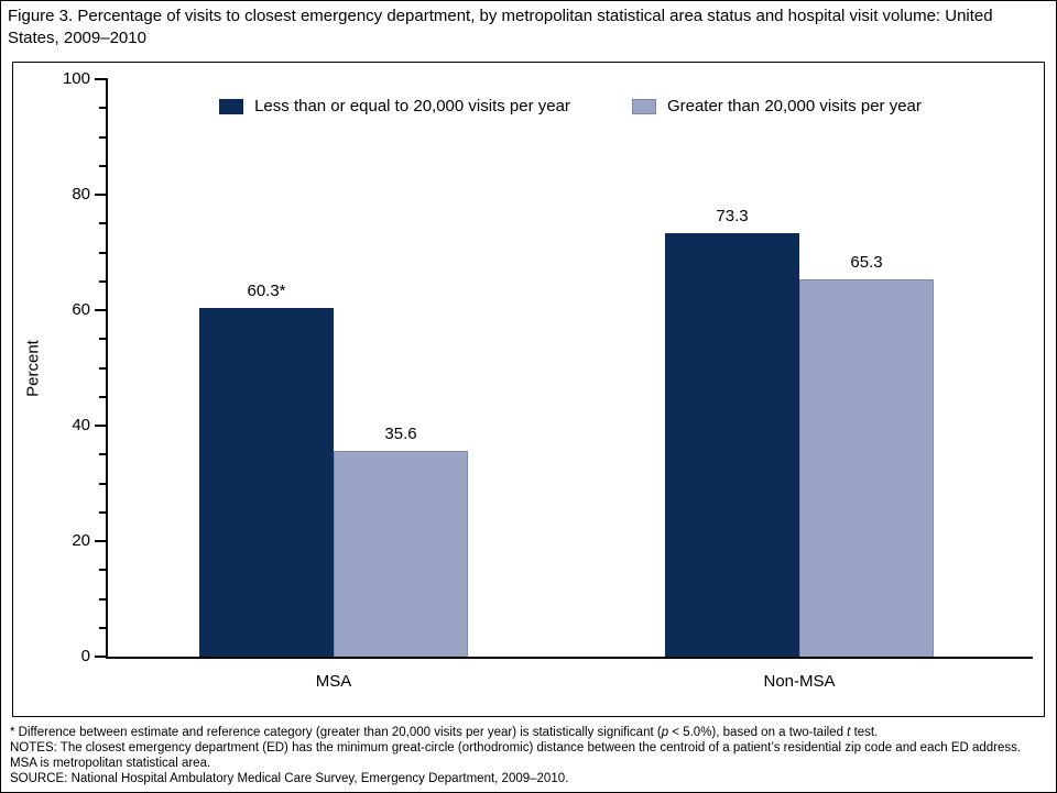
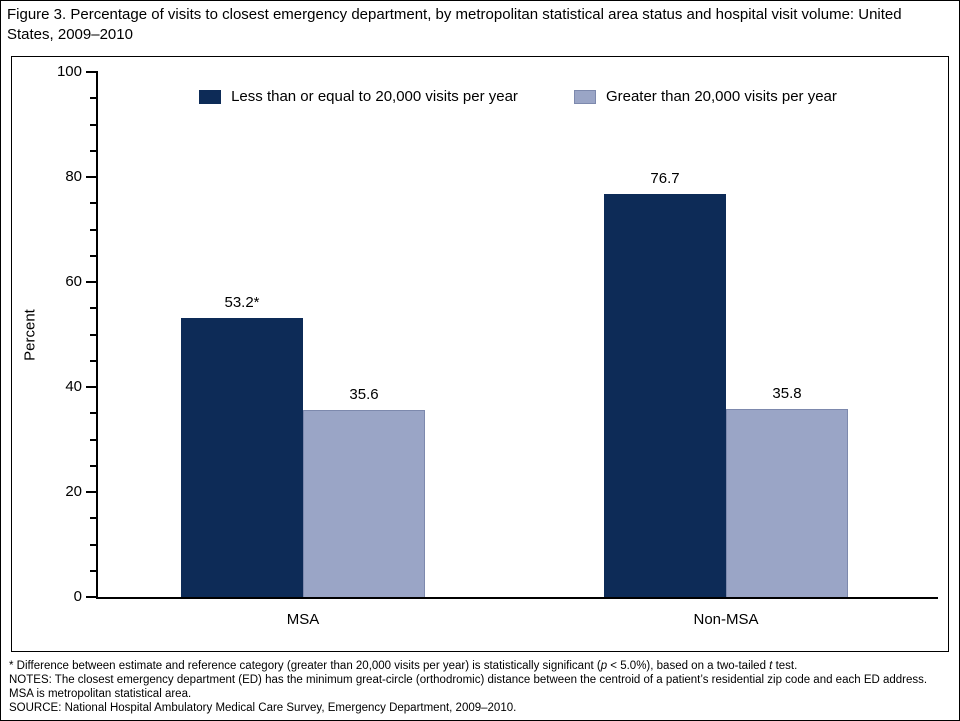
Less than or equal to 20,000 visits per year/MSA: 60.3 -> 53.2
Less than or equal to 20,000 visits per year/Non-MSA: 73.3 -> 76.7
Greater than 20,000 visits per year/Non-MSA: 65.3 -> 35.8
